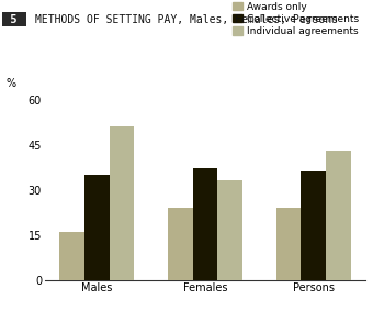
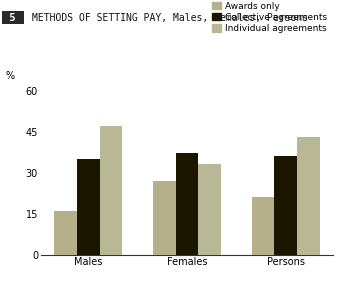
Individual agreements/Males: 51 -> 47
Awards only/Females: 24 -> 27
Awards only/Persons: 24 -> 21
